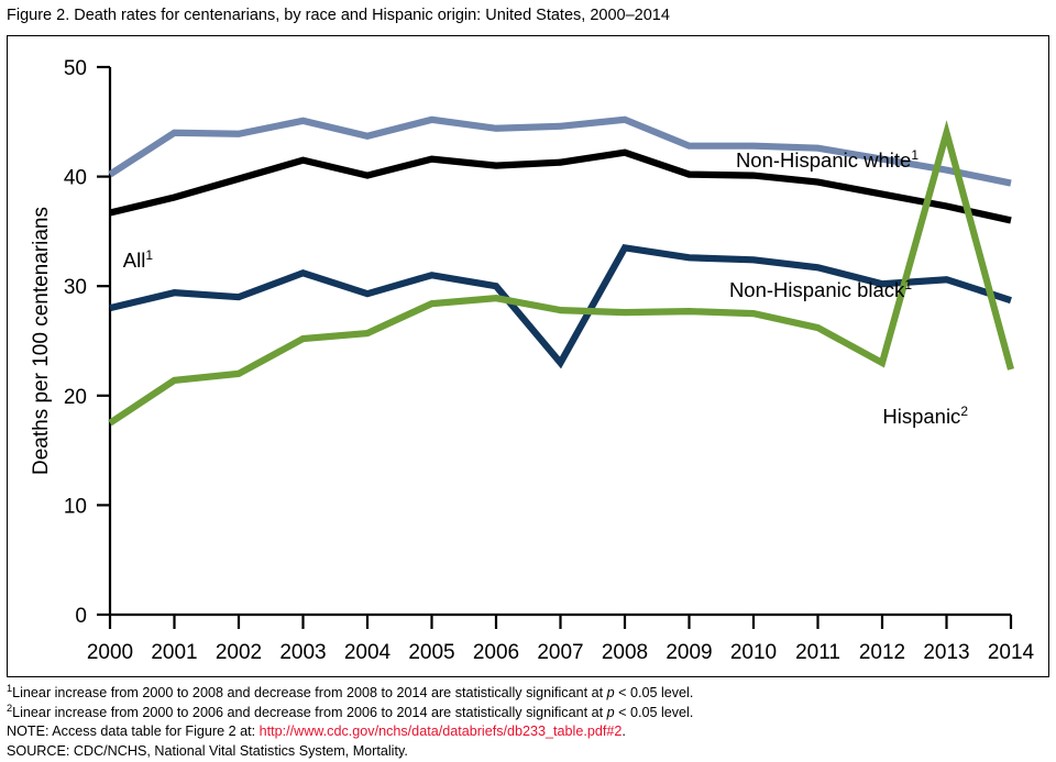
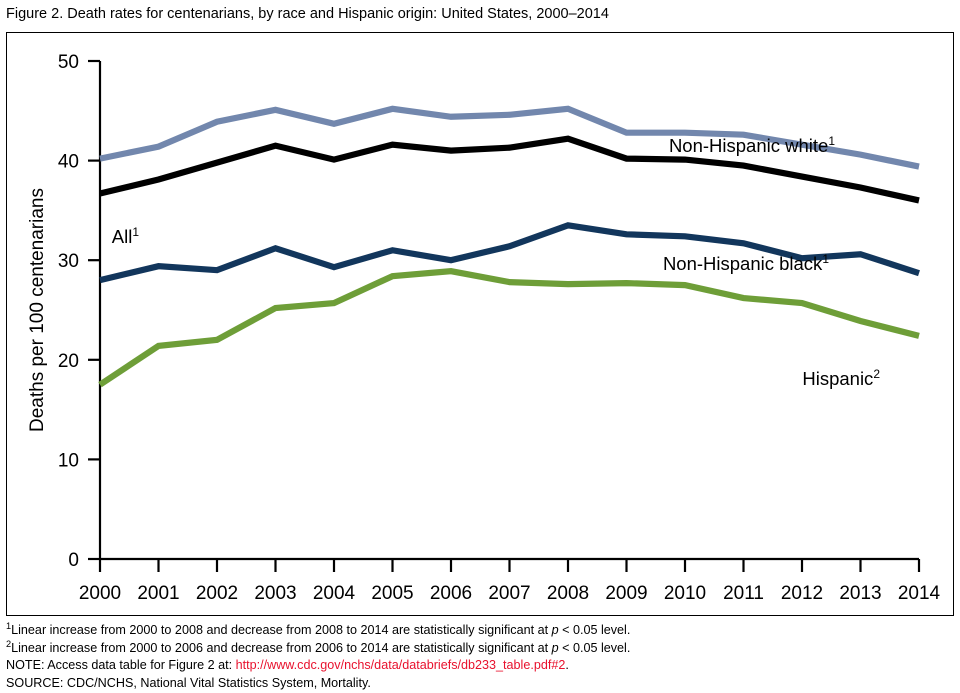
Non-Hispanic white/2001: 44 -> 41
Non-Hispanic black/2007: 23 -> 31
Hispanic/2012: 23 -> 26
Hispanic/2013: 44 -> 24
